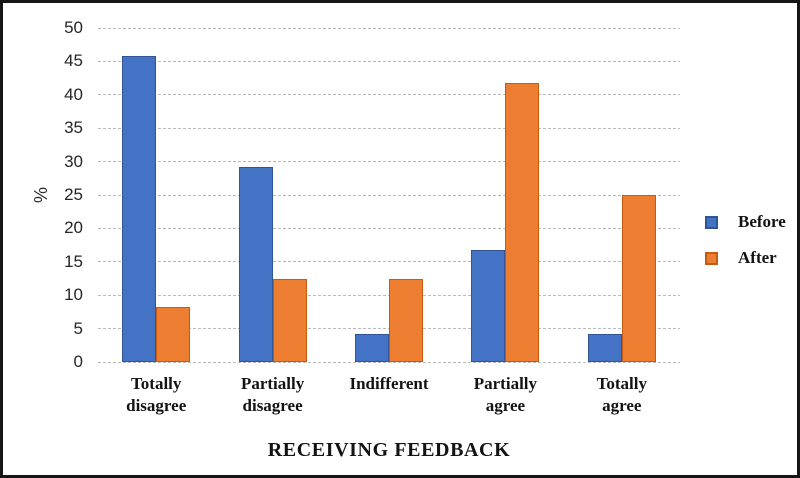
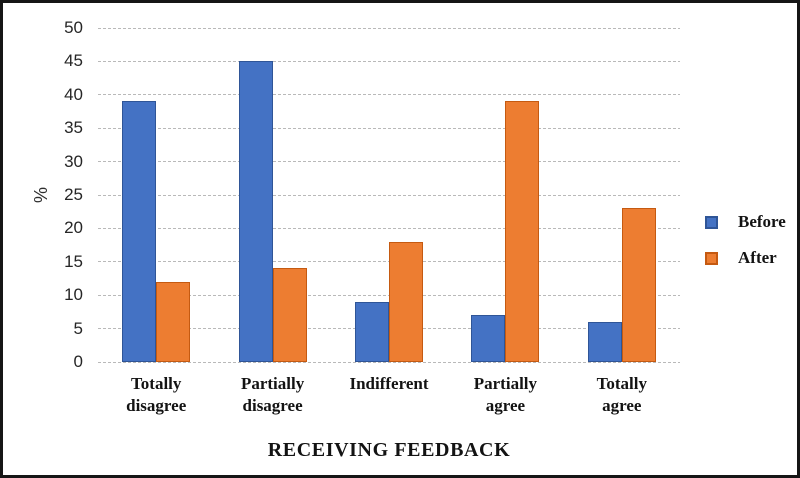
Before/Totally disagree: 46 -> 39
After/Totally disagree: 8 -> 12
Before/Partially disagree: 29 -> 45
After/Partially disagree: 12 -> 14
Before/Indifferent: 4 -> 9
After/Indifferent: 12 -> 18
Before/Partially agree: 17 -> 7
After/Partially agree: 42 -> 39
Before/Totally agree: 4 -> 6
After/Totally agree: 25 -> 23
